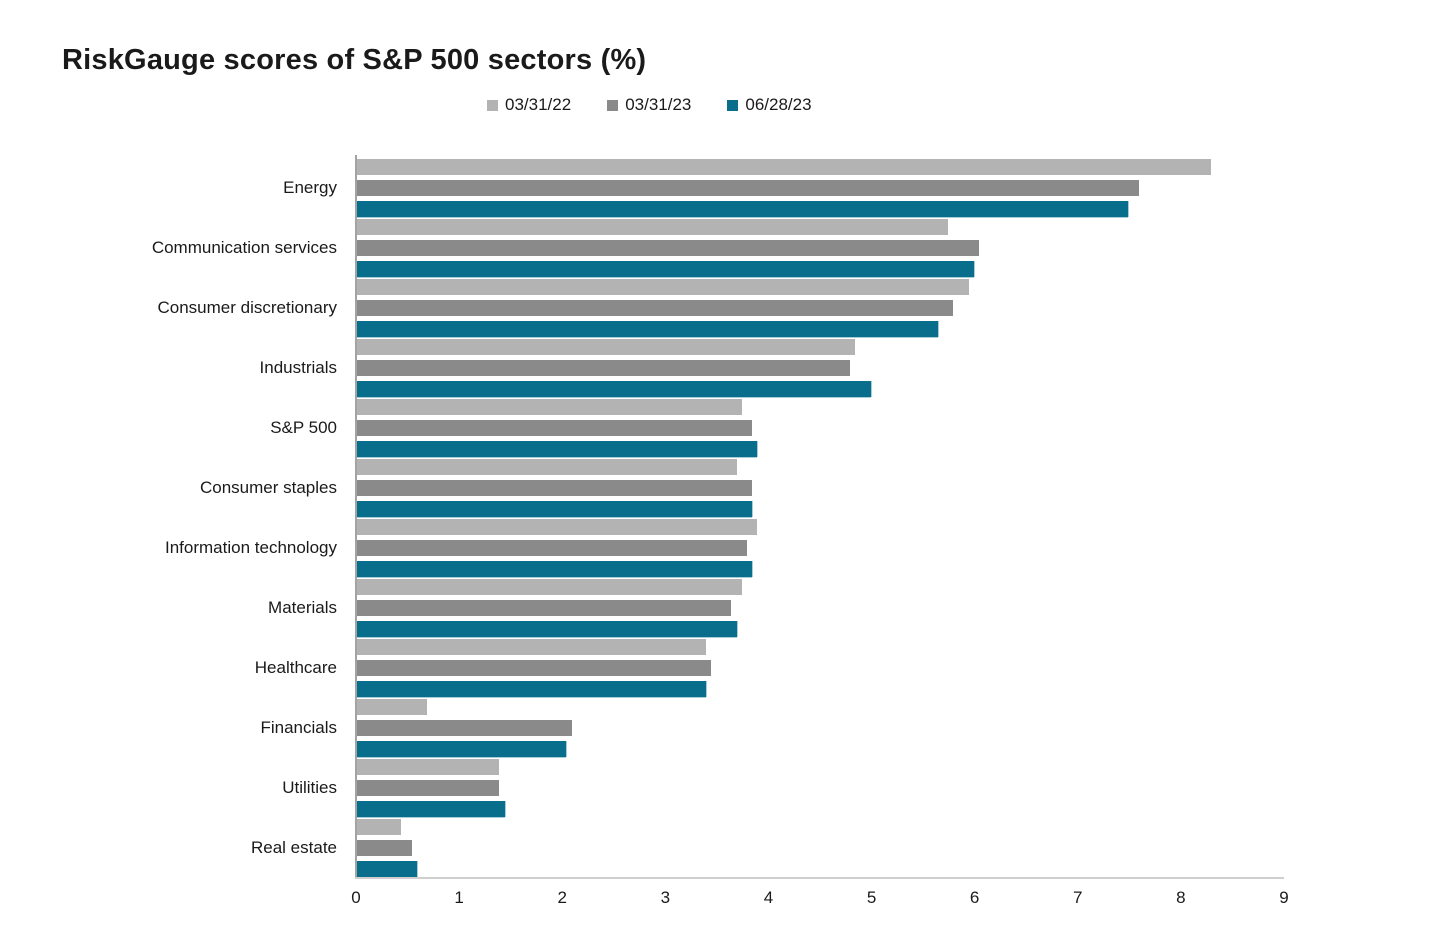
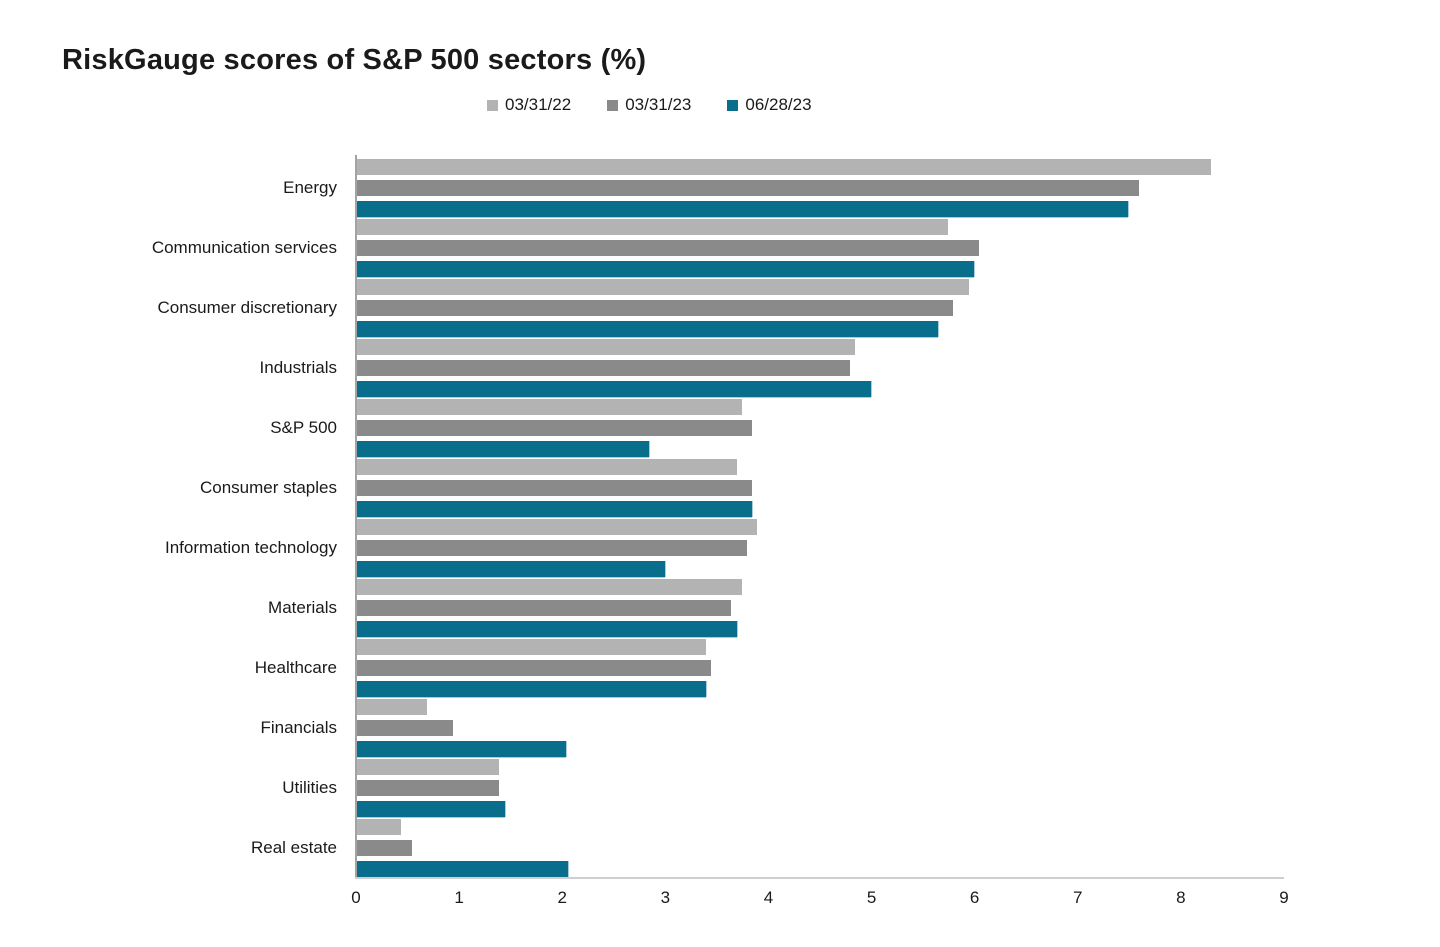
06/28/23/S&P 500: 3.90 -> 2.85
06/28/23/Information technology: 3.85 -> 3.01
03/31/23/Financials: 2.10 -> 0.95
06/28/23/Real estate: 0.60 -> 2.07
